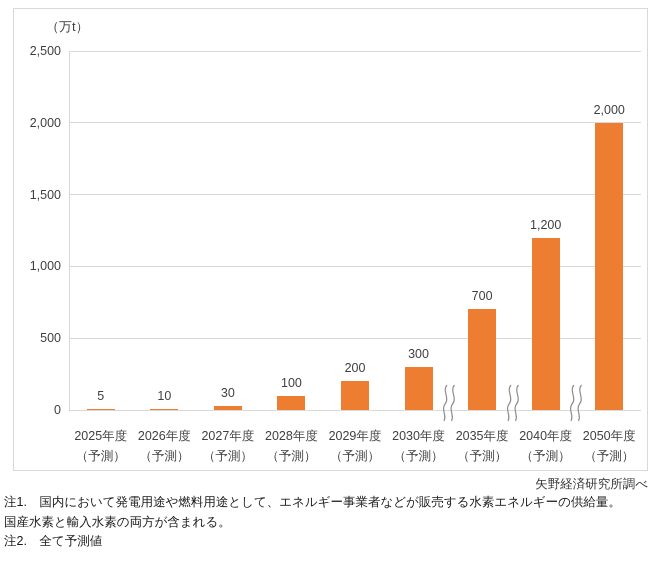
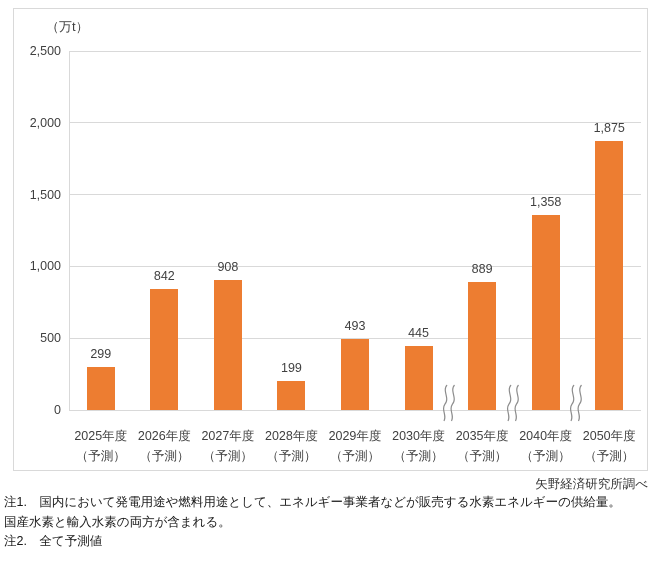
2025年度: 5 -> 299
2026年度: 10 -> 842
2027年度: 30 -> 908
2028年度: 100 -> 199
2029年度: 200 -> 493
2030年度: 300 -> 445
2035年度: 700 -> 889
2040年度: 1,200 -> 1,358
2050年度: 2,000 -> 1,875
